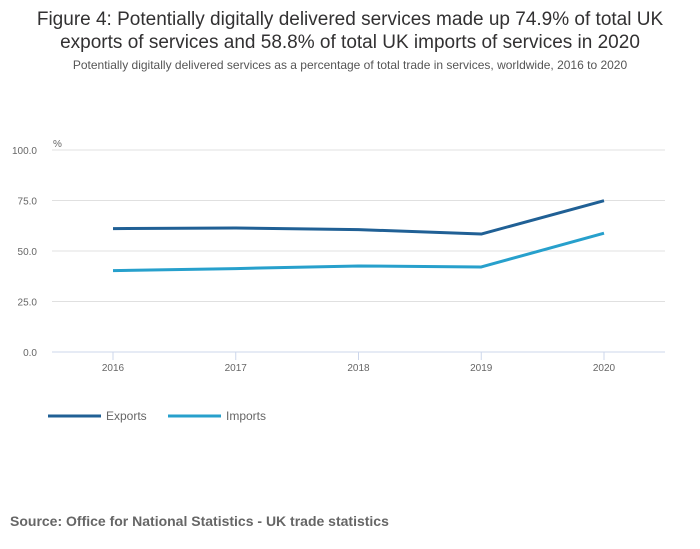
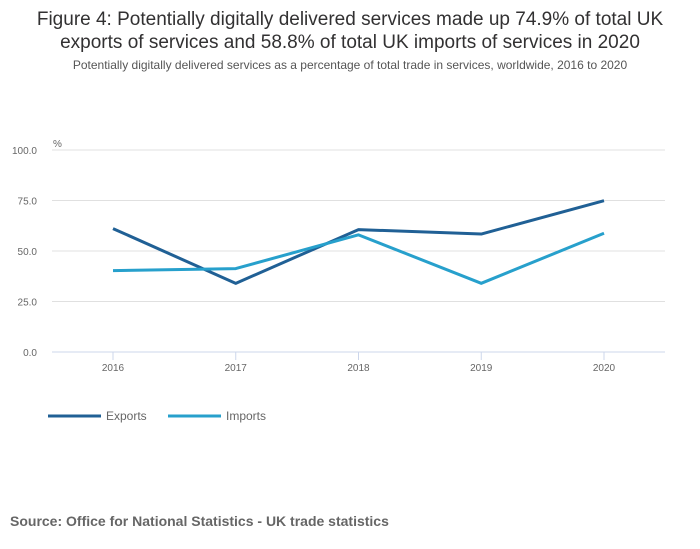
Exports/2017: 61 -> 34
Imports/2018: 43 -> 58
Imports/2019: 42 -> 34
